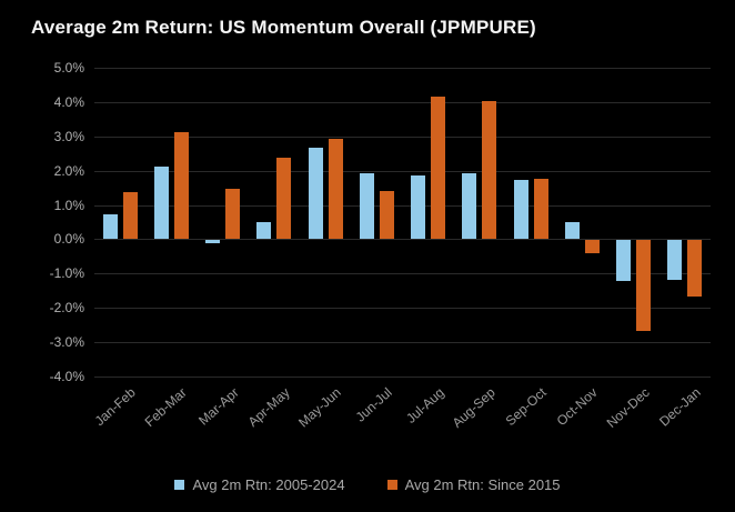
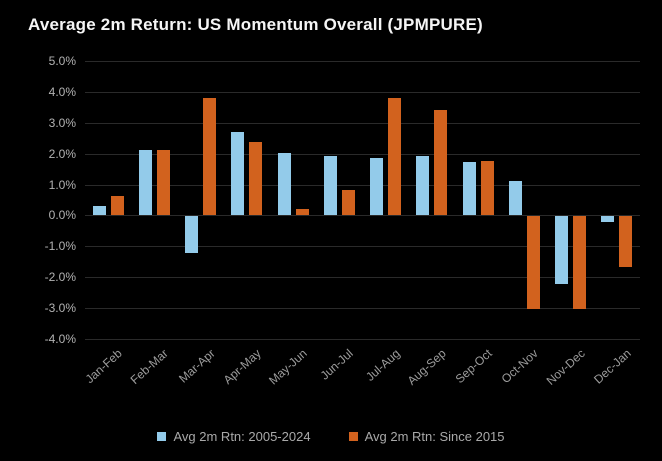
Avg 2m Rtn: 2005-2024/Jan-Feb: 0.7% -> 0.3%
Avg 2m Rtn: Since 2015/Jan-Feb: 1.4% -> 0.6%
Avg 2m Rtn: Since 2015/Feb-Mar: 3.1% -> 2.1%
Avg 2m Rtn: 2005-2024/Mar-Apr: -0.1% -> -1.2%
Avg 2m Rtn: Since 2015/Mar-Apr: 1.4% -> 3.8%
Avg 2m Rtn: 2005-2024/Apr-May: 0.5% -> 2.7%
Avg 2m Rtn: 2005-2024/May-Jun: 2.6% -> 2.0%
Avg 2m Rtn: Since 2015/May-Jun: 2.9% -> 0.2%
Avg 2m Rtn: Since 2015/Jun-Jul: 1.4% -> 0.8%
Avg 2m Rtn: Since 2015/Jul-Aug: 4.2% -> 3.8%
Avg 2m Rtn: Since 2015/Aug-Sep: 4.0% -> 3.4%
Avg 2m Rtn: 2005-2024/Oct-Nov: 0.5% -> 1.1%
Avg 2m Rtn: Since 2015/Oct-Nov: -0.4% -> -3.0%
Avg 2m Rtn: 2005-2024/Nov-Dec: -1.2% -> -2.2%
Avg 2m Rtn: Since 2015/Nov-Dec: -2.6% -> -3.0%
Avg 2m Rtn: 2005-2024/Dec-Jan: -1.1% -> -0.2%
